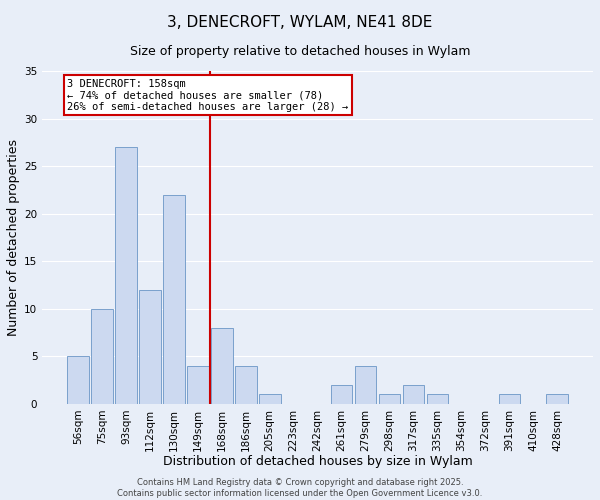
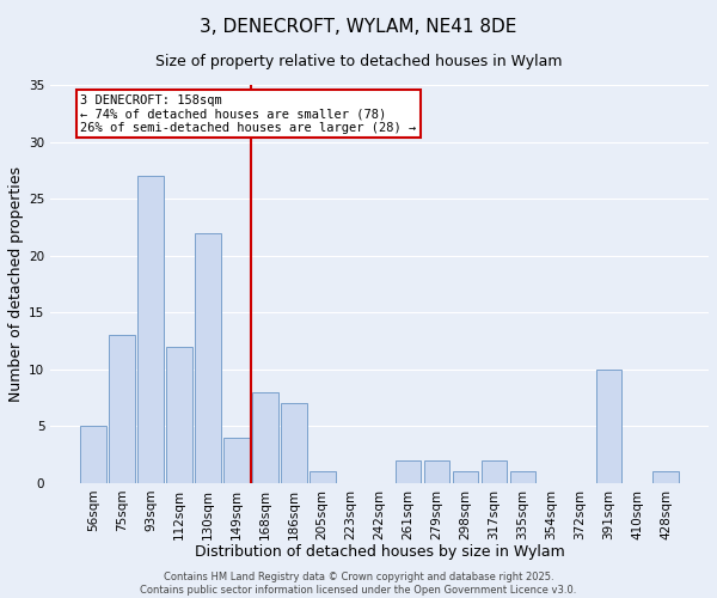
75sqm: 10 -> 13
186sqm: 4 -> 7
279sqm: 4 -> 2
391sqm: 1 -> 10
